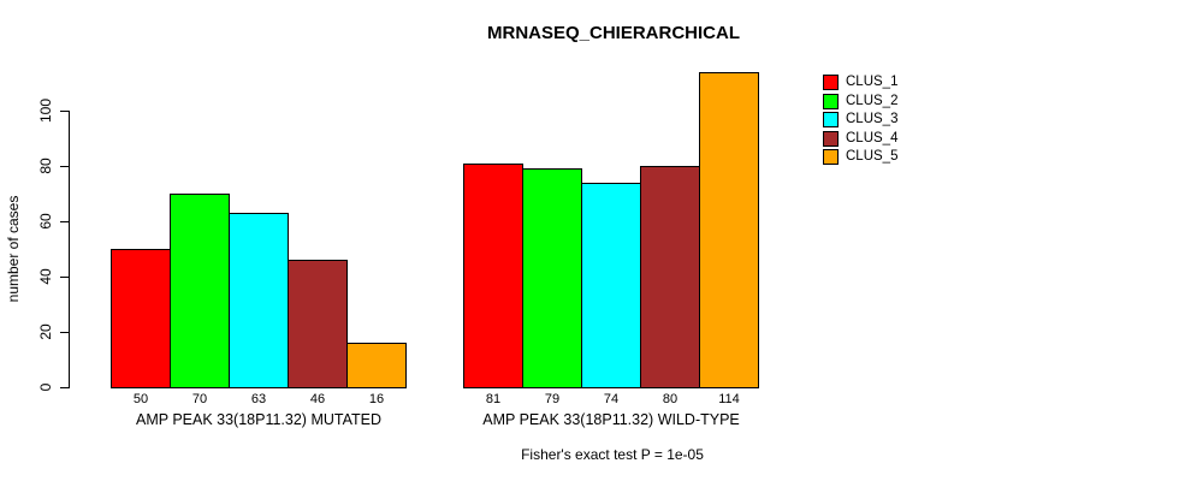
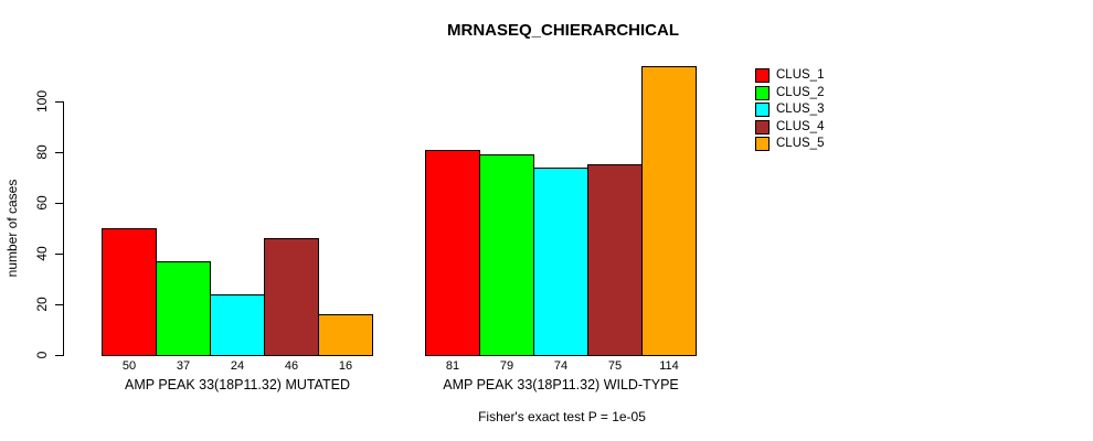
CLUS_2/AMP PEAK 33(18P11.32) MUTATED: 70 -> 37
CLUS_3/AMP PEAK 33(18P11.32) MUTATED: 63 -> 24
CLUS_4/AMP PEAK 33(18P11.32) WILD-TYPE: 80 -> 75
